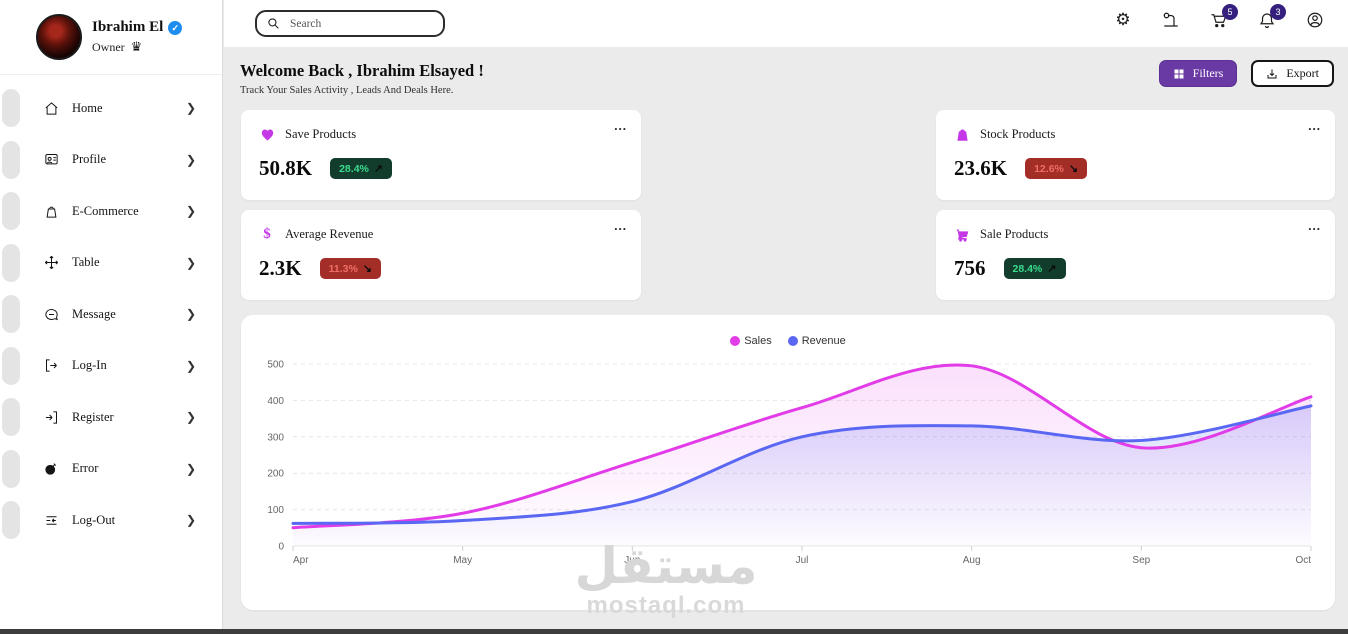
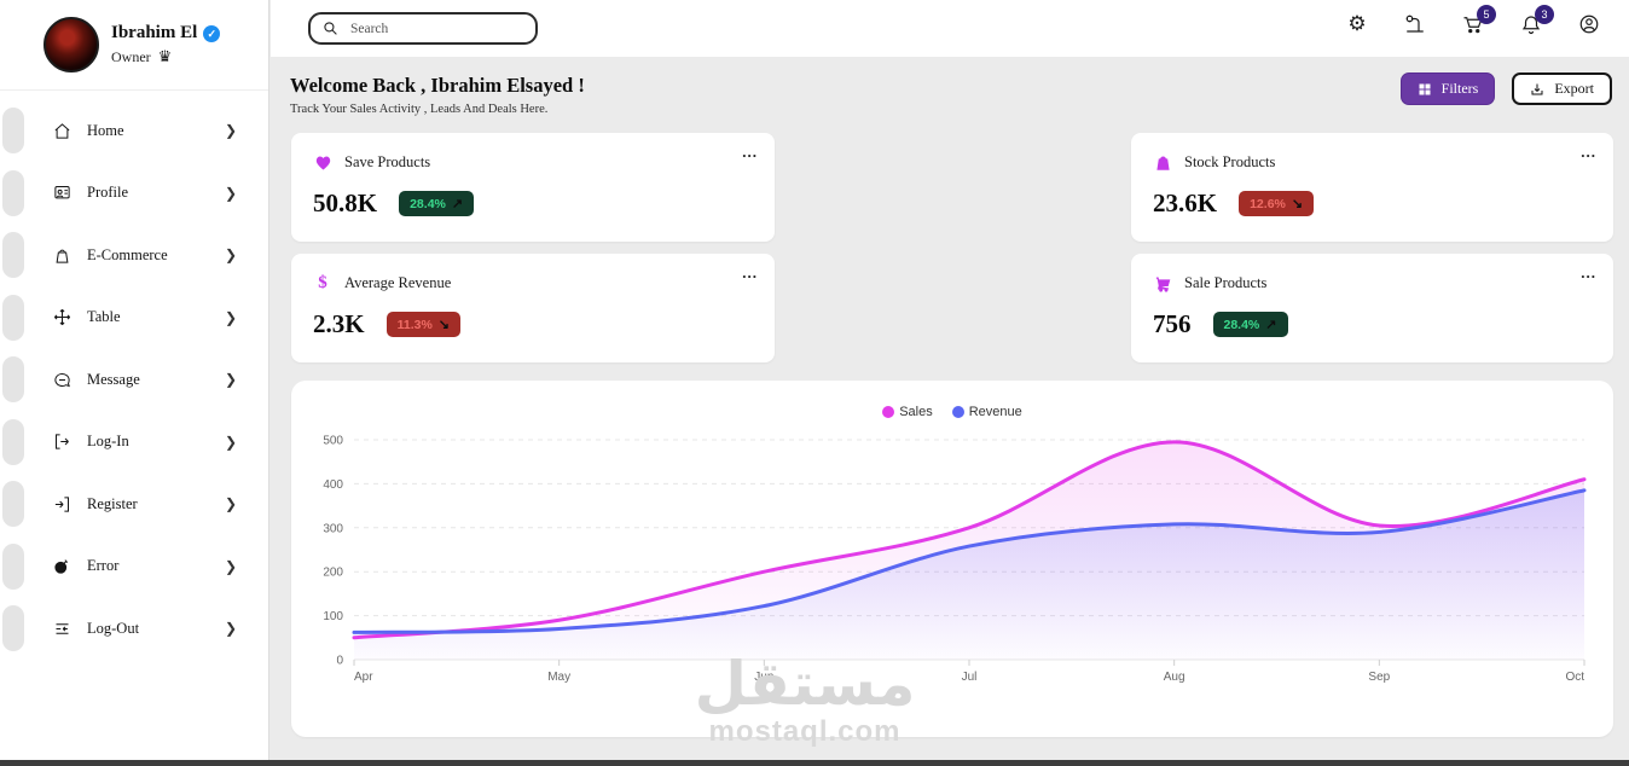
Sales/Jun: 230 -> 200
Sales/Jul: 380 -> 300
Revenue/Jul: 300 -> 260
Revenue/Aug: 330 -> 310
Sales/Sep: 270 -> 300
